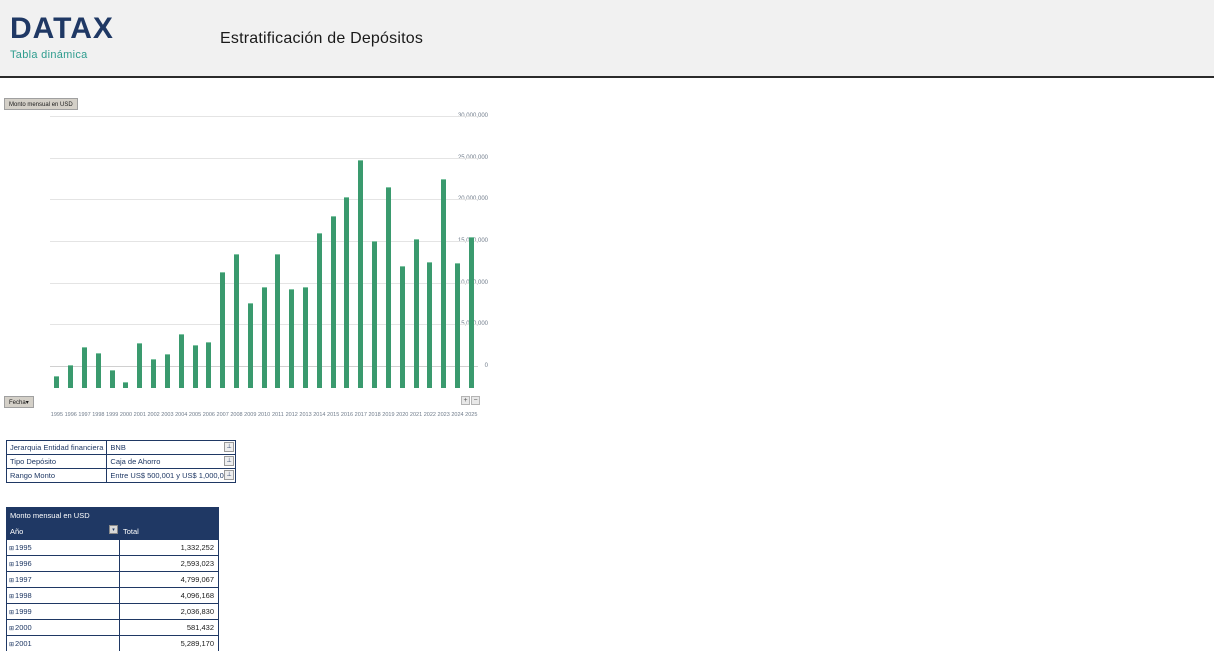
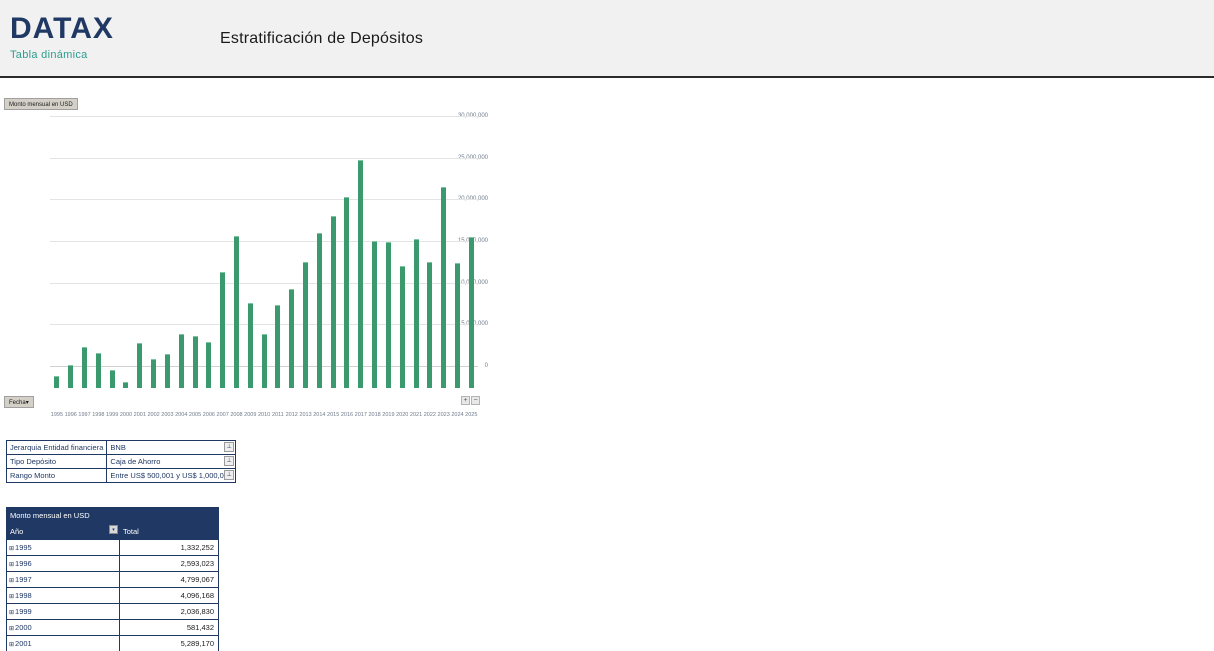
2005: 5000000 -> 6000000
2008: 16000000 -> 18000000
2010: 12000000 -> 6000000
2011: 16000000 -> 10000000
2013: 12000000 -> 15000000
2019: 24000000 -> 17000000
2023: 25000000 -> 24000000
